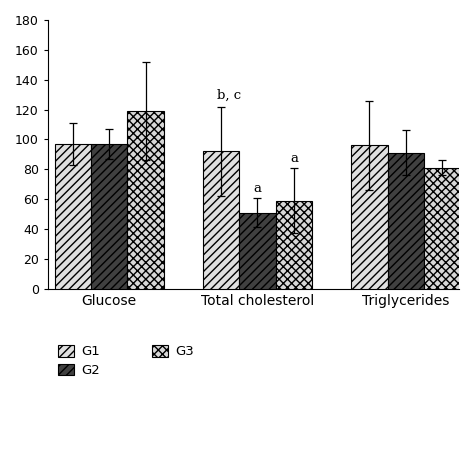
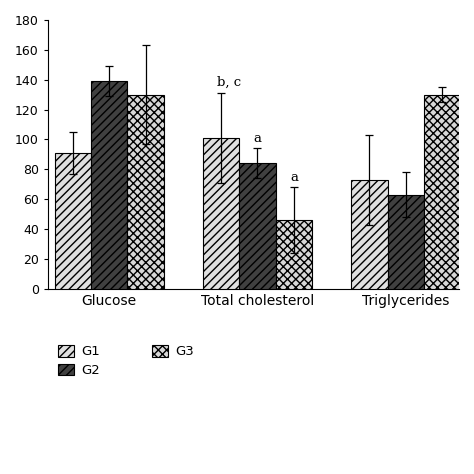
G1/Glucose: 97 -> 91
G2/Glucose: 97 -> 139
G3/Glucose: 119 -> 130
G1/Total cholesterol: 92 -> 101
G2/Total cholesterol: 51 -> 84
G3/Total cholesterol: 59 -> 46
G1/Triglycerides: 96 -> 73
G2/Triglycerides: 91 -> 63
G3/Triglycerides: 81 -> 130
